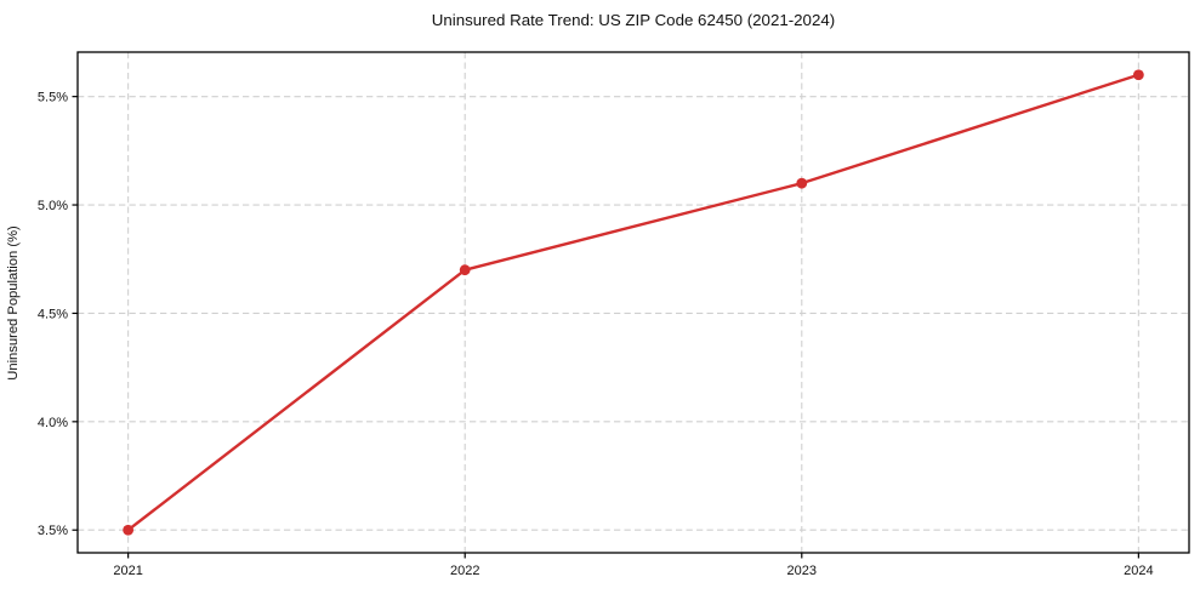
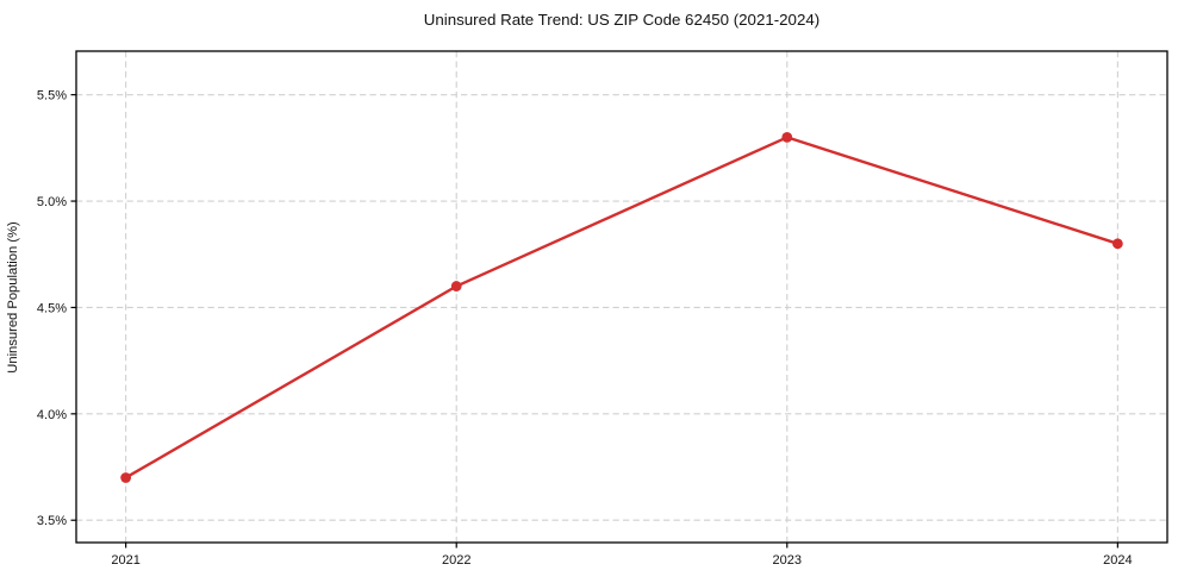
2021: 3.5% -> 3.7%
2022: 4.7% -> 4.6%
2023: 5.1% -> 5.3%
2024: 5.6% -> 4.8%
